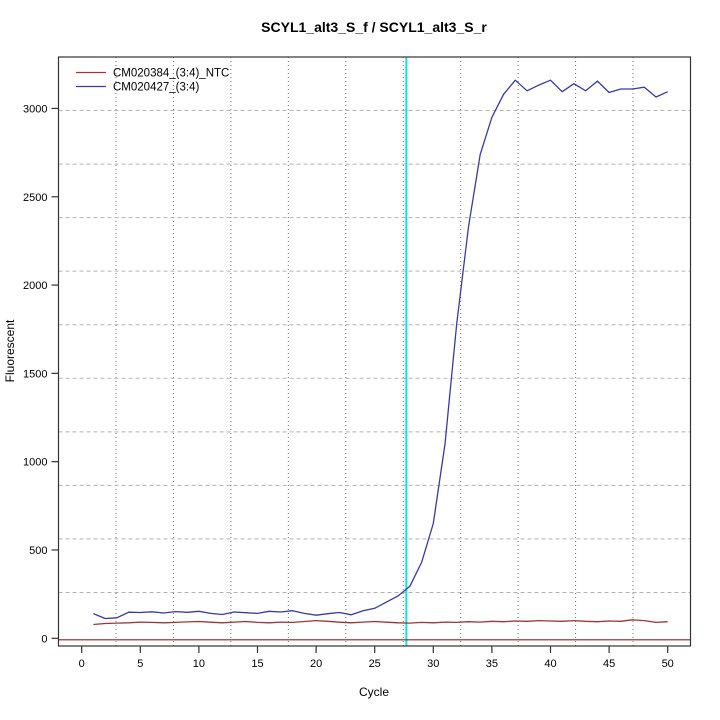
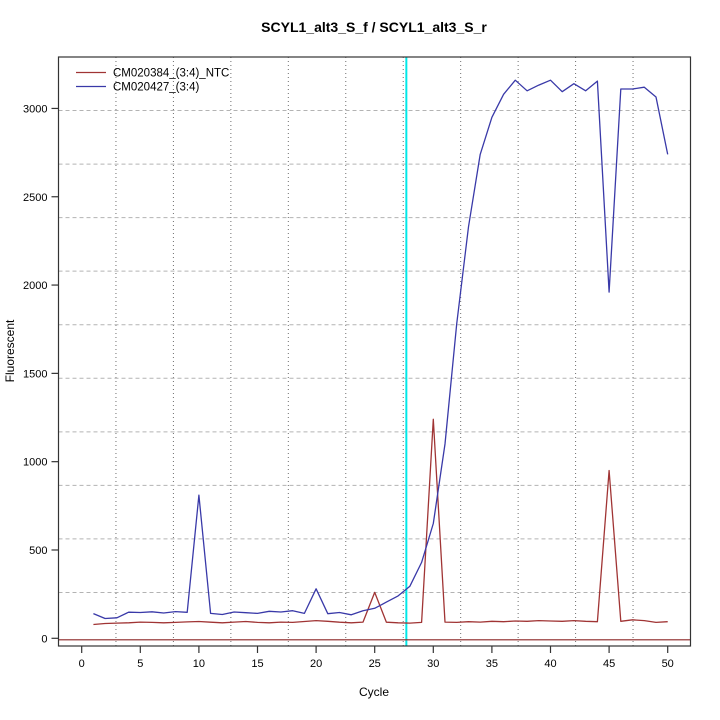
CM020427_(3:4)/10: 150 -> 810
CM020427_(3:4)/20: 130 -> 280
CM020384_(3:4)_NTC/25: 100 -> 260
CM020384_(3:4)_NTC/30: 90 -> 1240
CM020384_(3:4)_NTC/45: 100 -> 950
CM020427_(3:4)/45: 3090 -> 1960
CM020427_(3:4)/50: 3100 -> 2740
